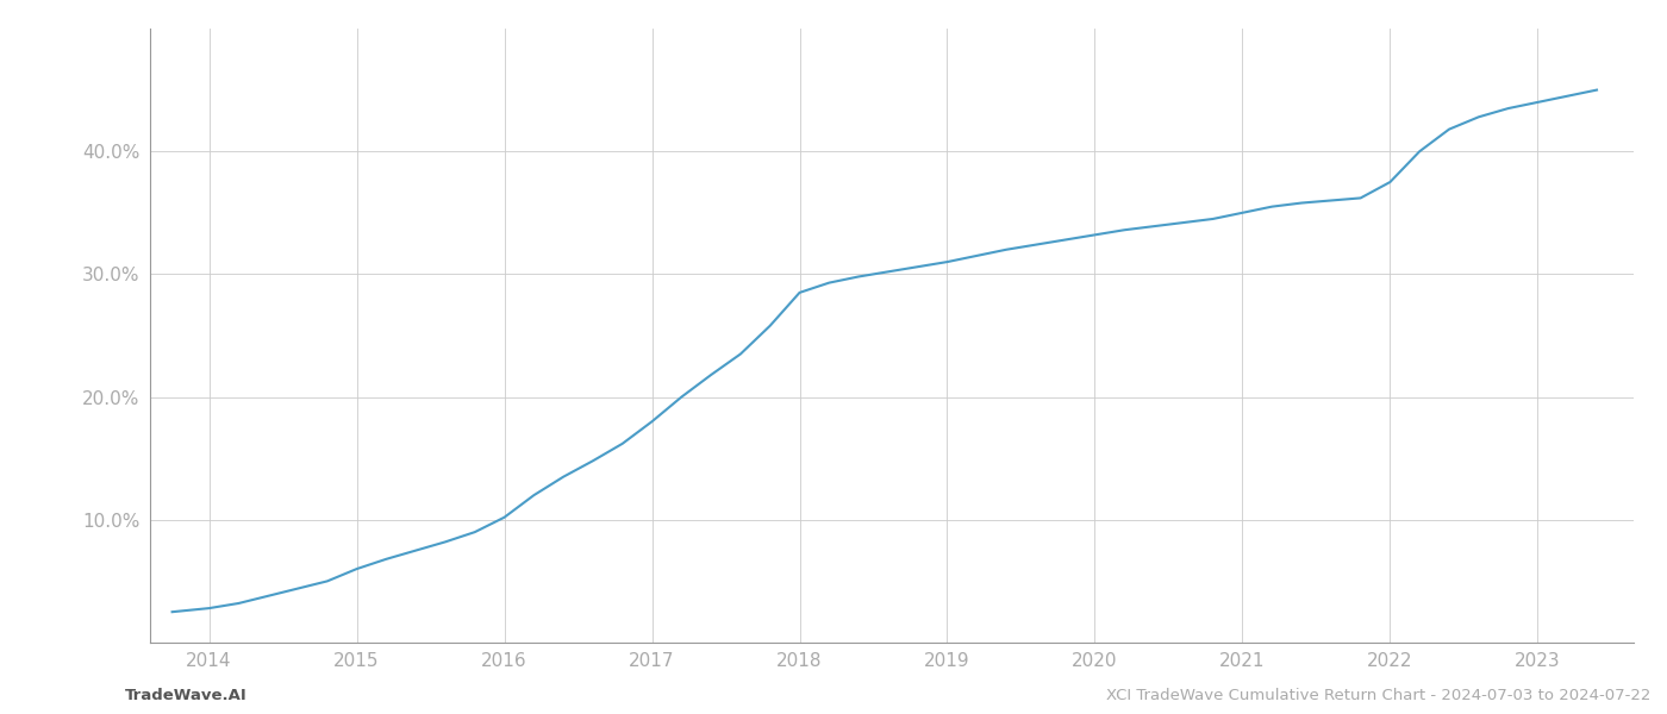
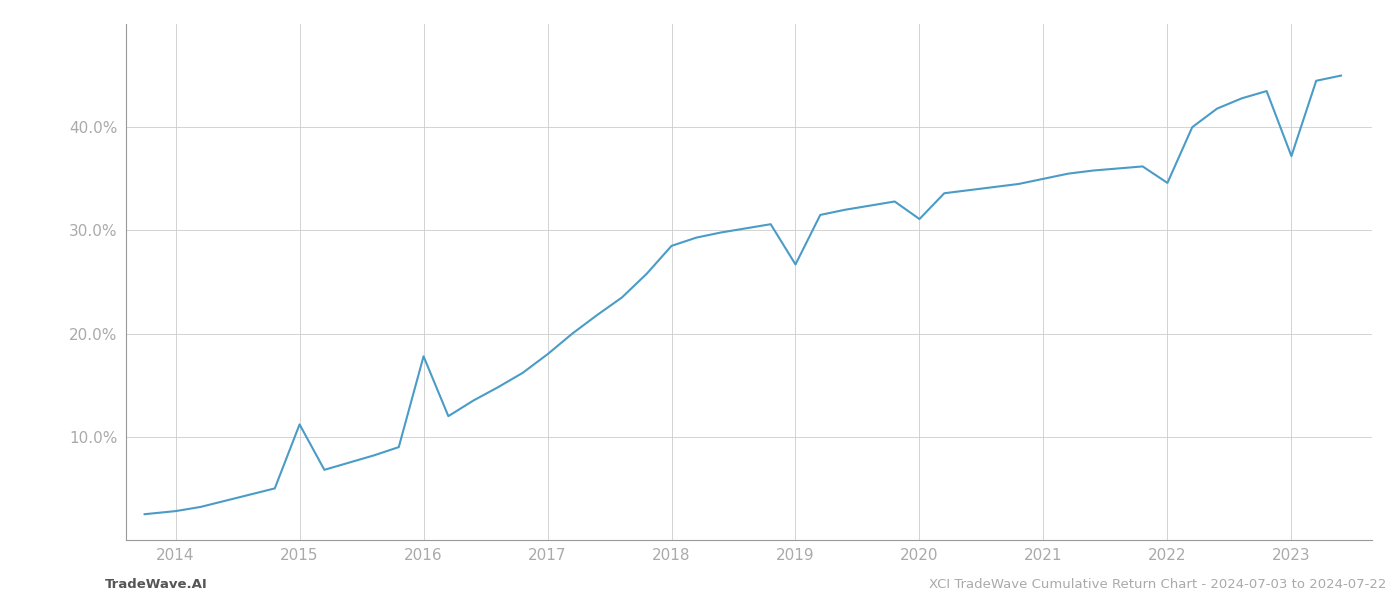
2015: 6.0% -> 11.2%
2016: 10.2% -> 17.8%
2019: 31.0% -> 26.7%
2020: 33.2% -> 31.1%
2022: 37.5% -> 34.6%
2023: 44.0% -> 37.2%
